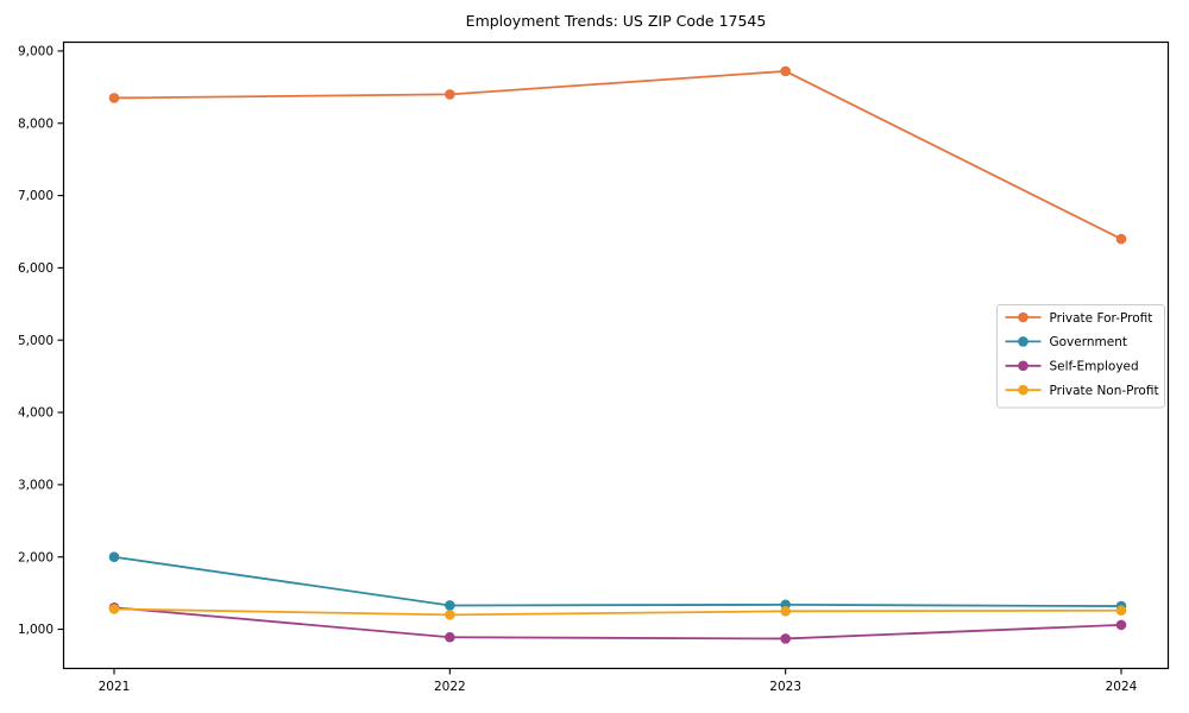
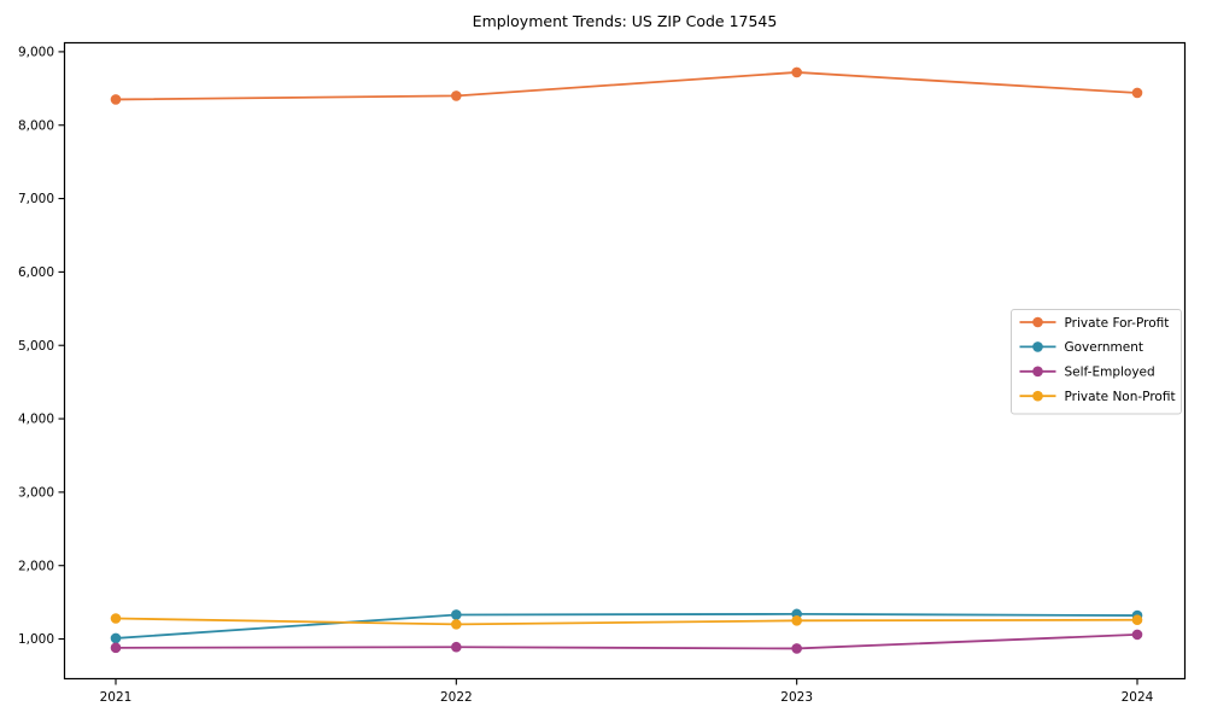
Government/2021: 2000 -> 1000
Self-Employed/2021: 1300 -> 900
Private For-Profit/2024: 6400 -> 8400
